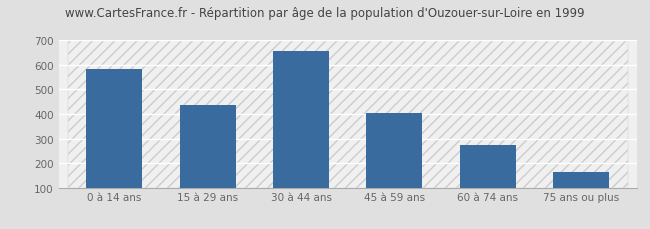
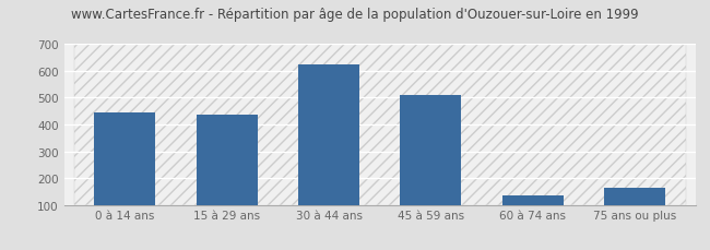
0 à 14 ans: 583 -> 445
30 à 44 ans: 655 -> 625
45 à 59 ans: 405 -> 510
60 à 74 ans: 272 -> 135
